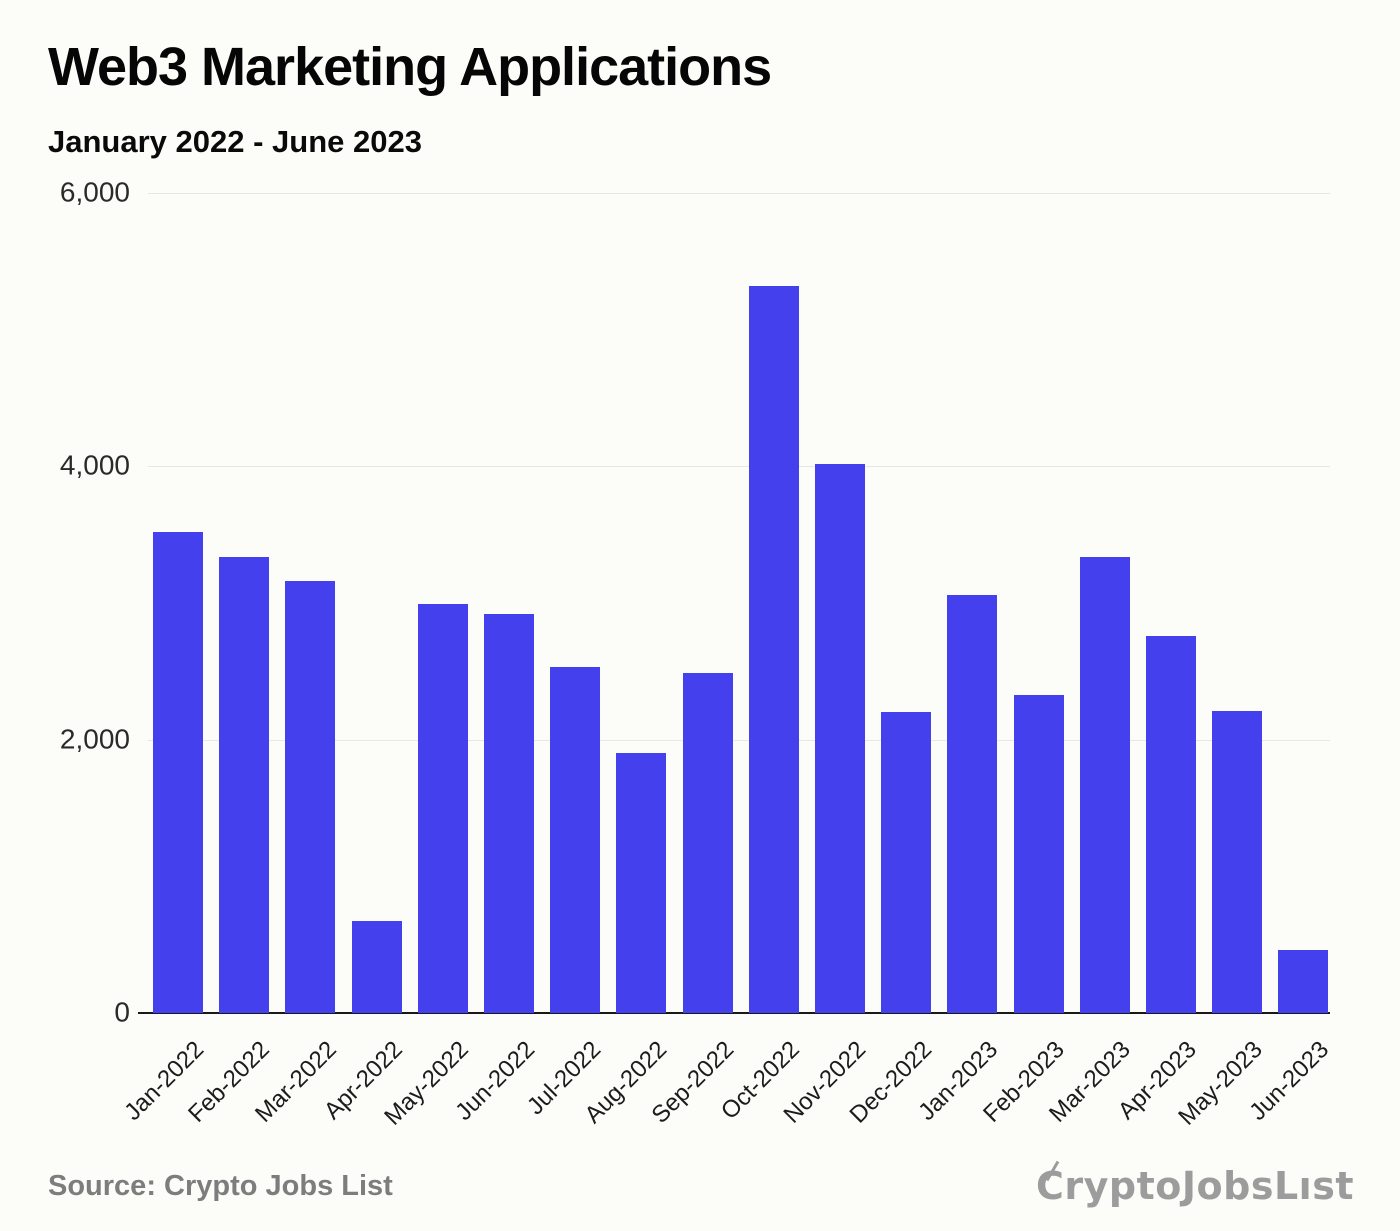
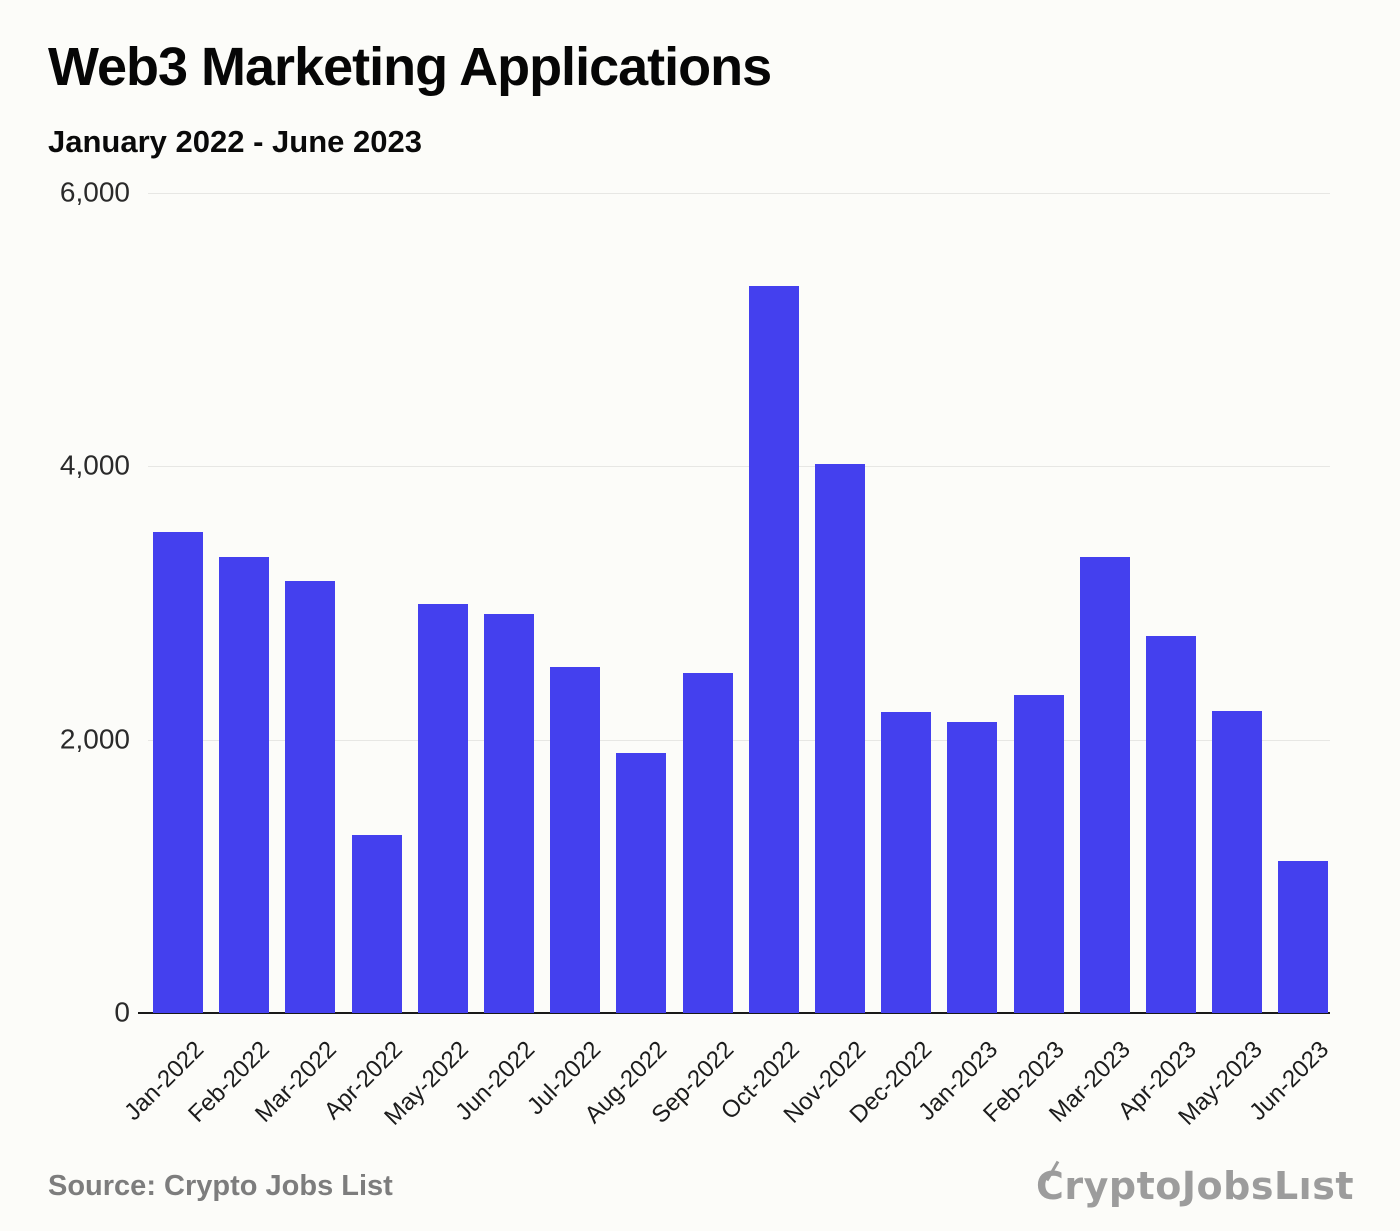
Apr-2022: 670 -> 1300
Jan-2023: 3060 -> 2130
Jun-2023: 460 -> 1110
